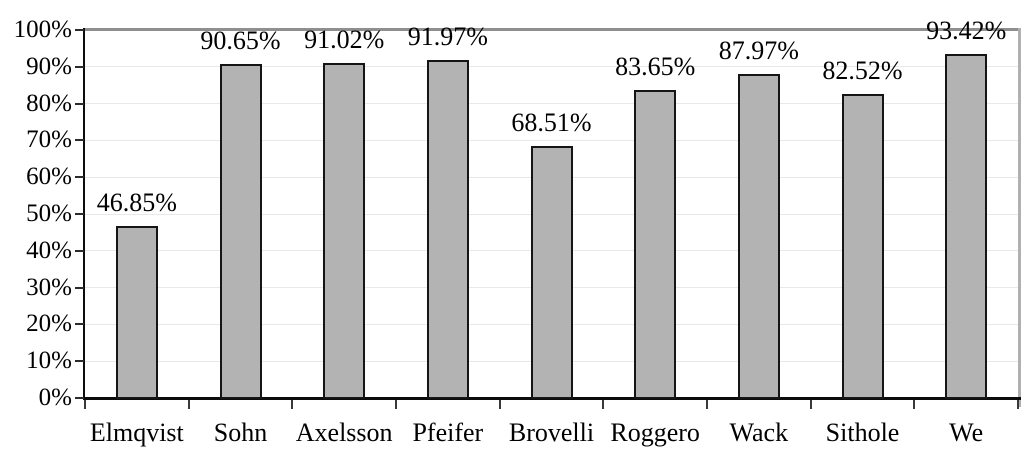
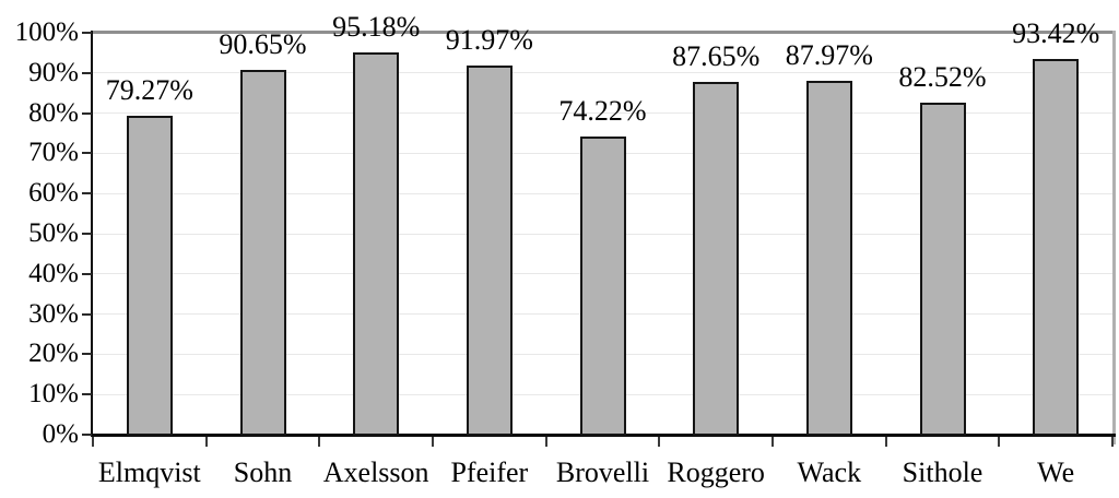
Elmqvist: 46.85% -> 79.27%
Axelsson: 91.02% -> 95.18%
Brovelli: 68.51% -> 74.22%
Roggero: 83.65% -> 87.65%
